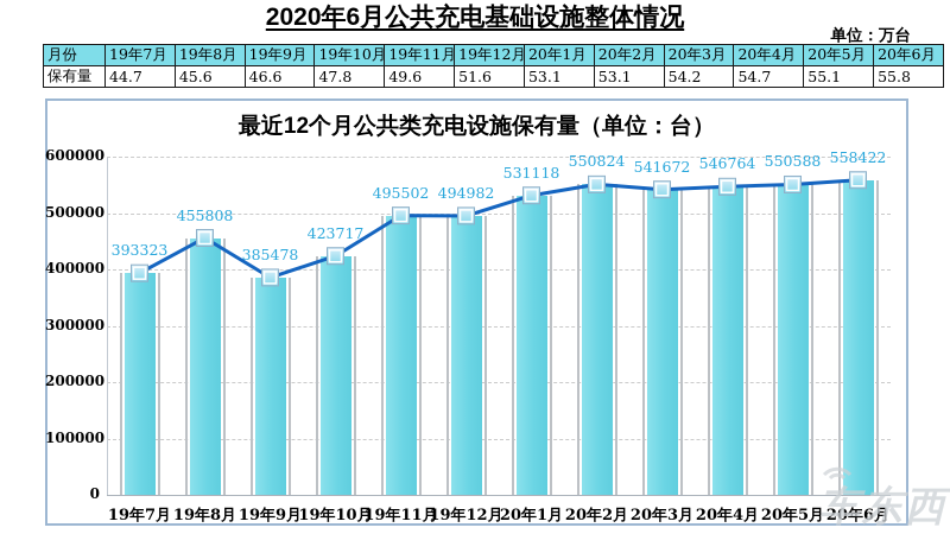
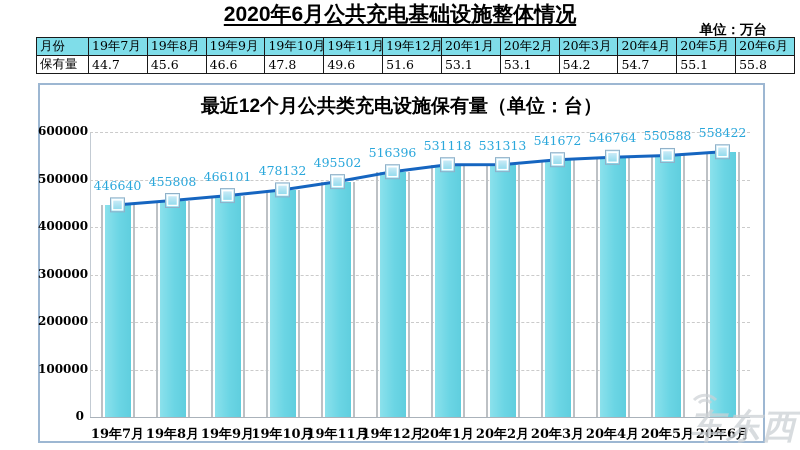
19年7月: 393323 -> 446640
19年9月: 385478 -> 466101
19年10月: 423717 -> 478132
19年12月: 494982 -> 516396
20年2月: 550824 -> 531313
